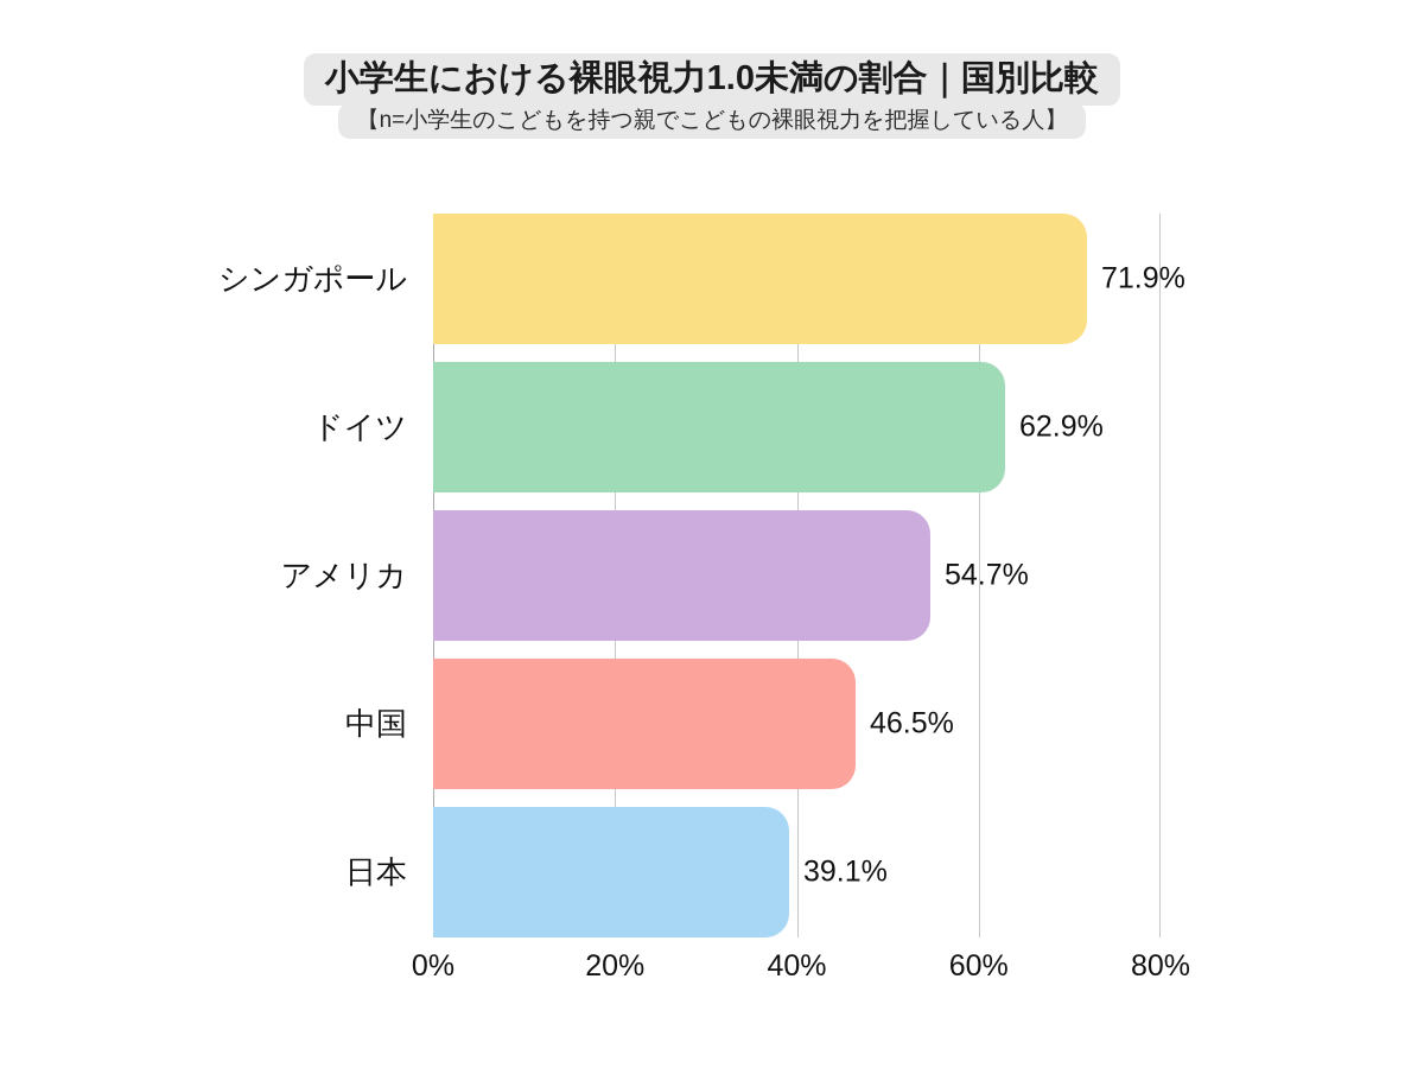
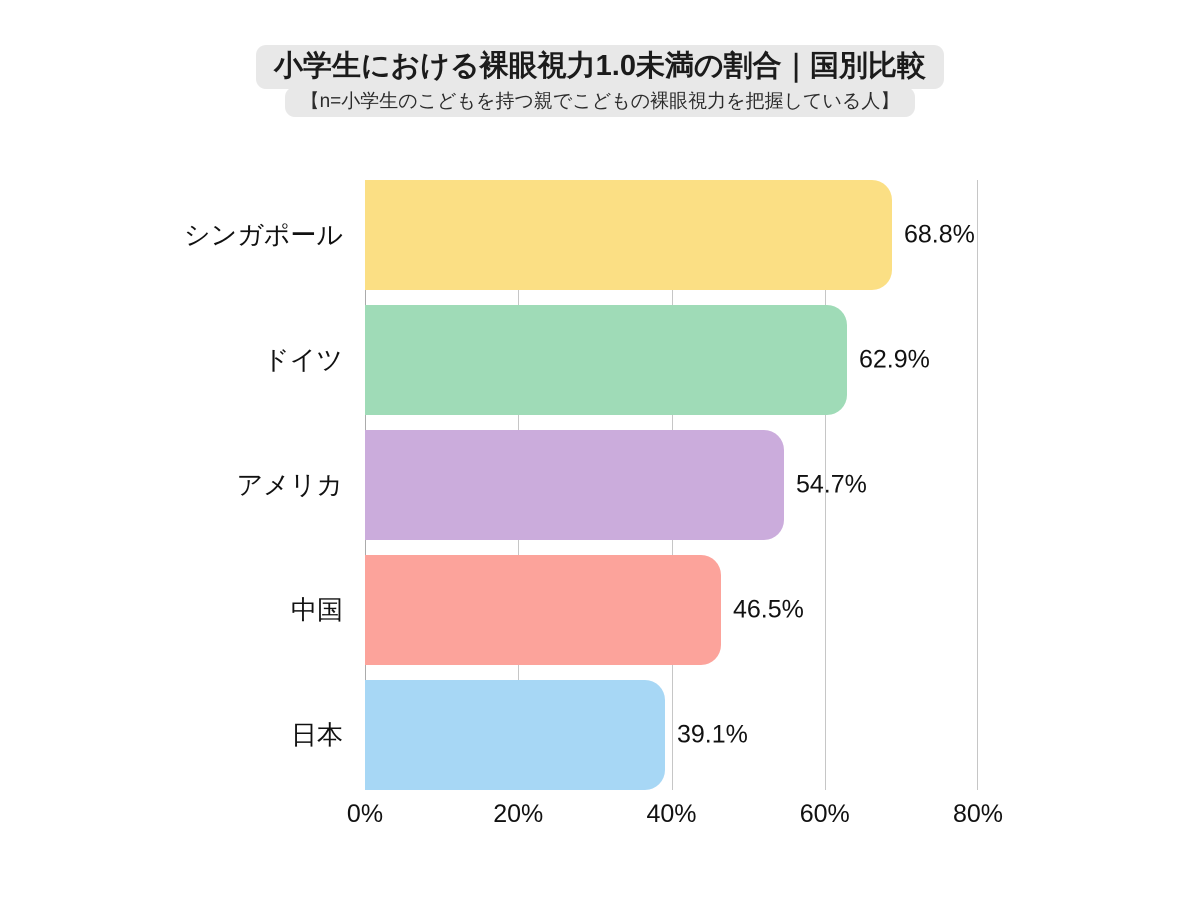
シンガポール: 71.9% -> 68.8%
